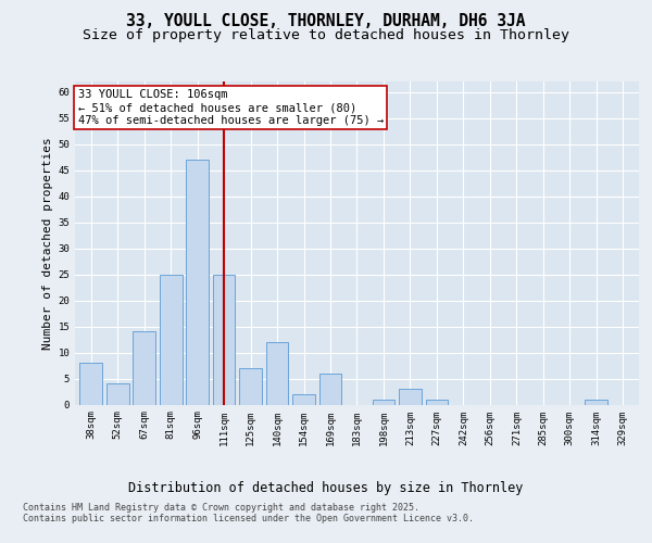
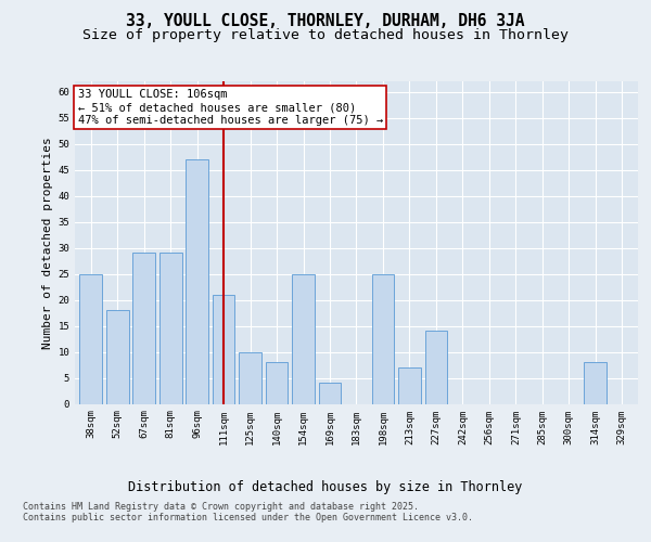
38sqm: 8 -> 25
52sqm: 4 -> 18
67sqm: 14 -> 29
81sqm: 25 -> 29
111sqm: 25 -> 21
125sqm: 7 -> 10
140sqm: 12 -> 8
154sqm: 2 -> 25
169sqm: 6 -> 4
198sqm: 1 -> 25
213sqm: 3 -> 7
227sqm: 1 -> 14
314sqm: 1 -> 8
